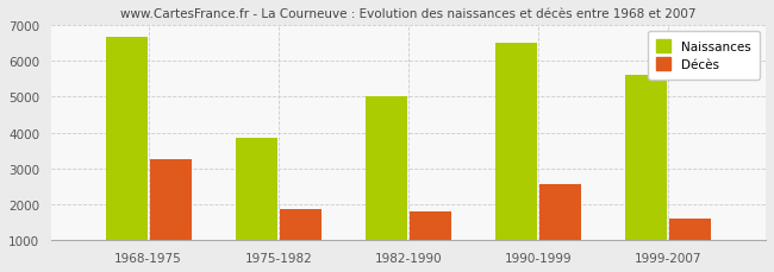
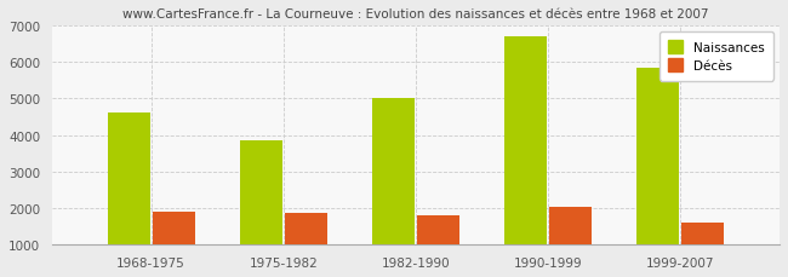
Naissances/1968-1975: 6650 -> 4600
Décès/1968-1975: 3250 -> 1900
Naissances/1990-1999: 6500 -> 6700
Décès/1990-1999: 2550 -> 2050
Naissances/1999-2007: 5600 -> 5850
